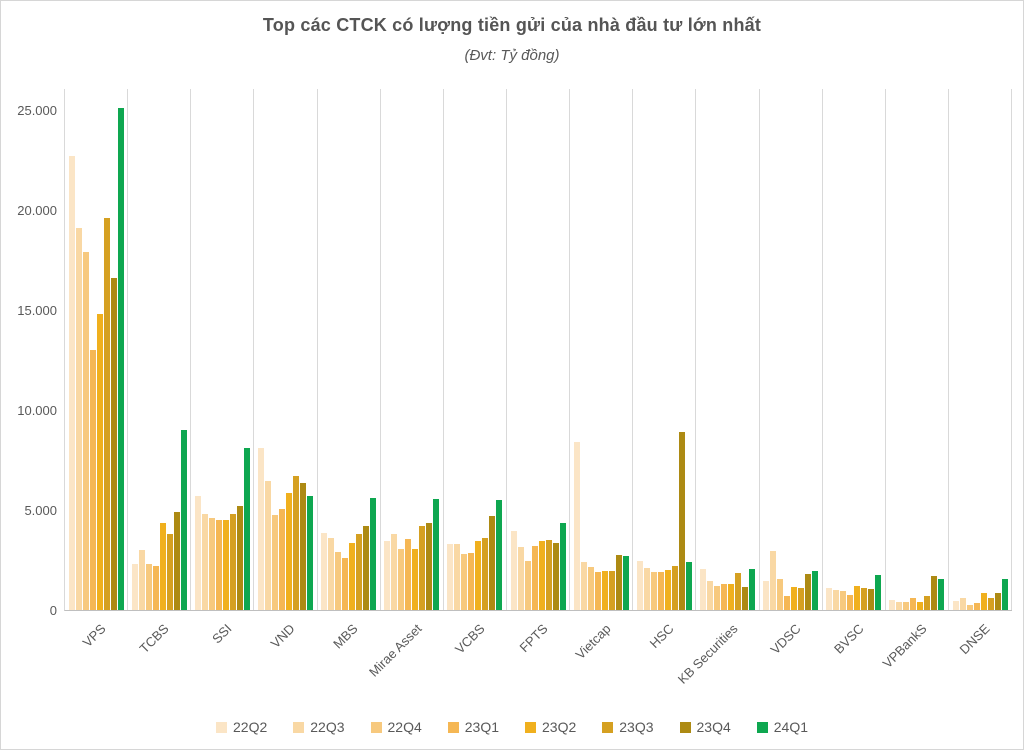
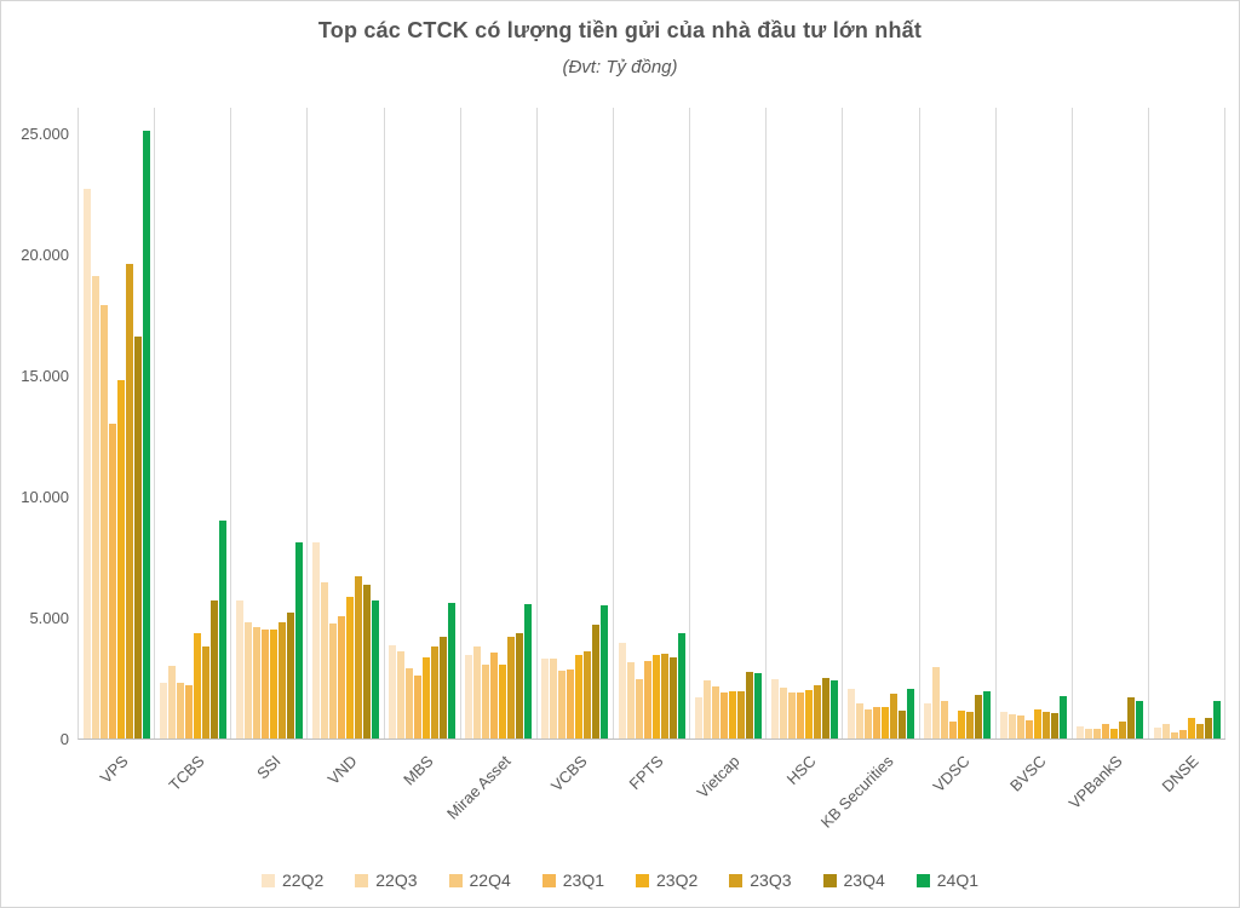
23Q4/TCBS: 4900 -> 5700
22Q2/Vietcap: 8400 -> 1700
23Q4/HSC: 8900 -> 2500
